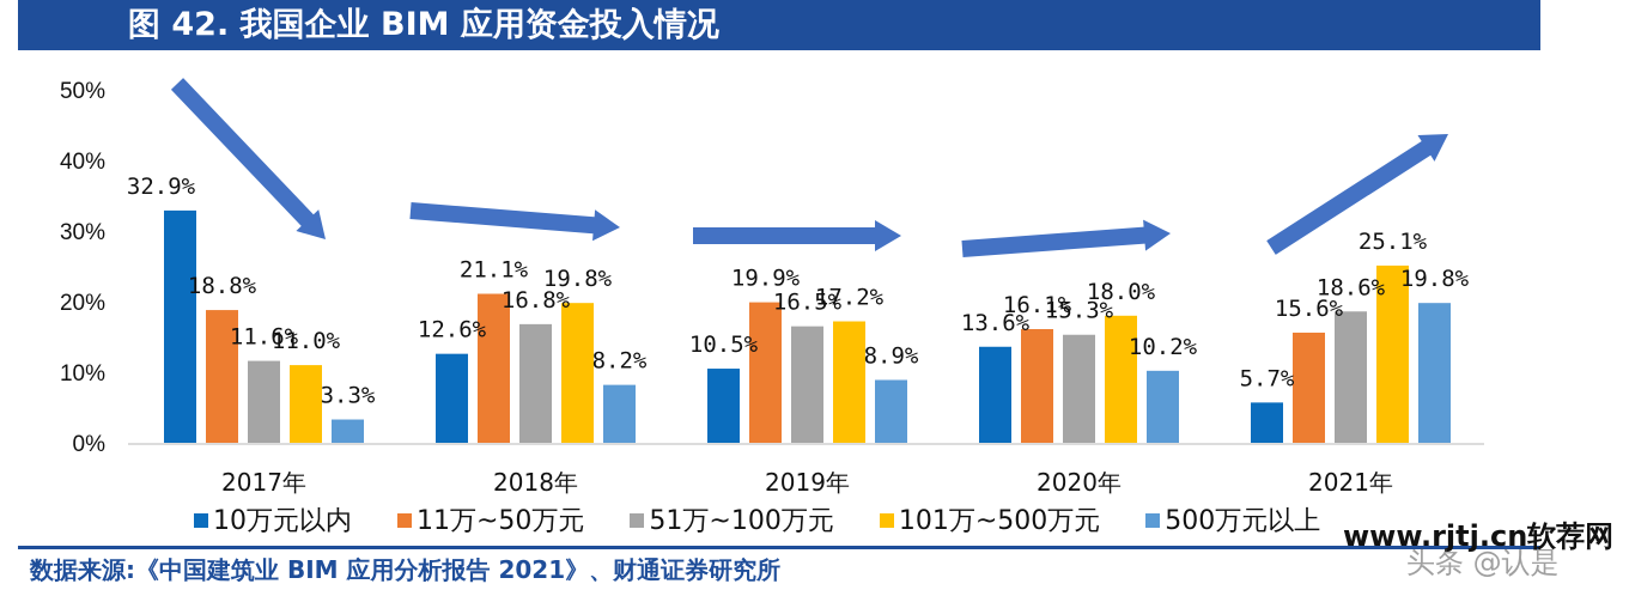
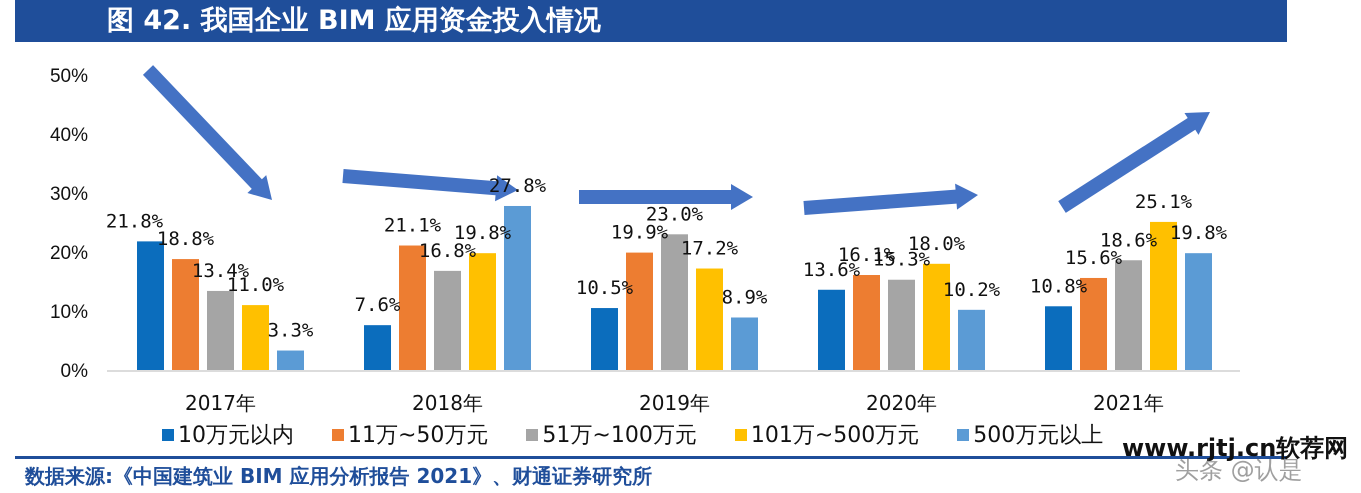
10万元以内/2017年: 32.9% -> 21.8%
51万~100万元/2017年: 11.6% -> 13.4%
10万元以内/2018年: 12.6% -> 7.6%
500万元以上/2018年: 8.2% -> 27.8%
51万~100万元/2019年: 16.5% -> 23.0%
10万元以内/2021年: 5.7% -> 10.8%
